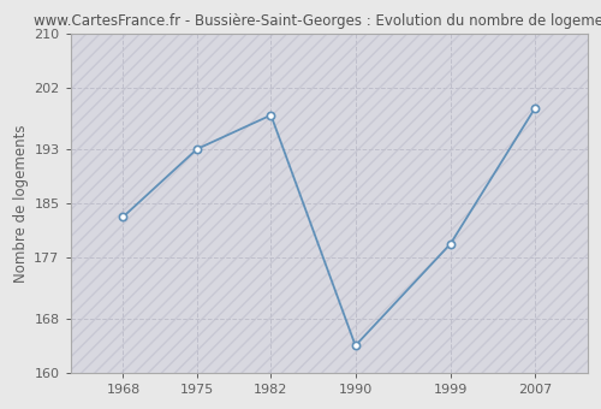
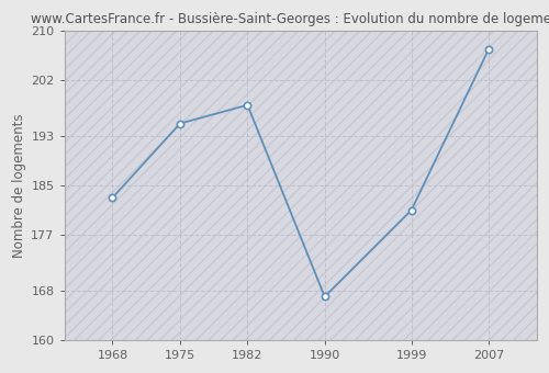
1975: 193 -> 195
1990: 164 -> 167
1999: 179 -> 181
2007: 199 -> 207
